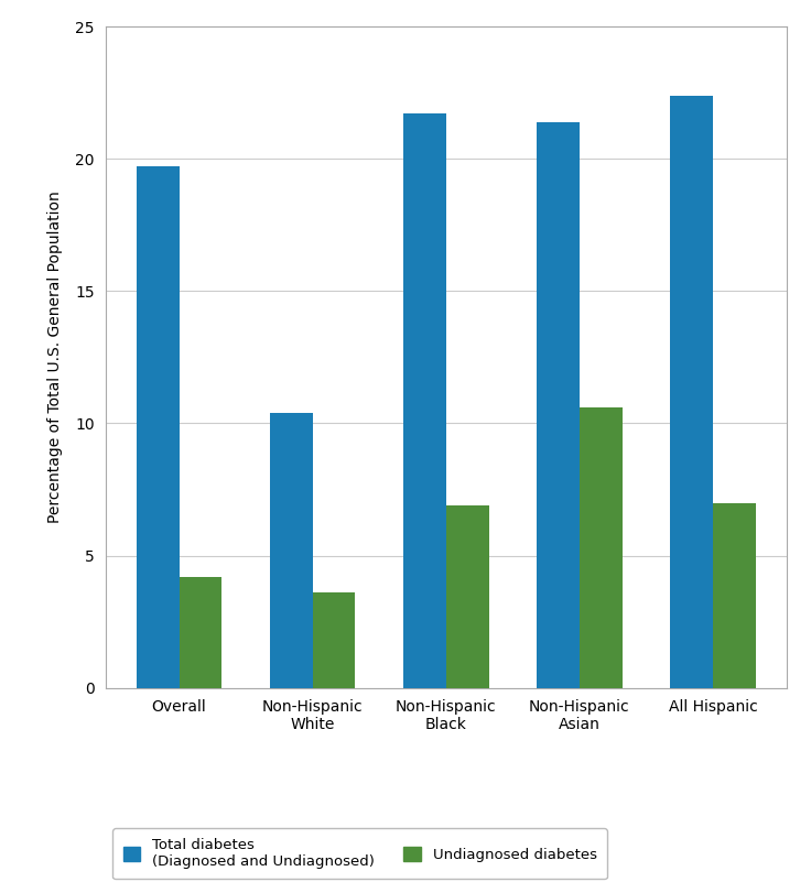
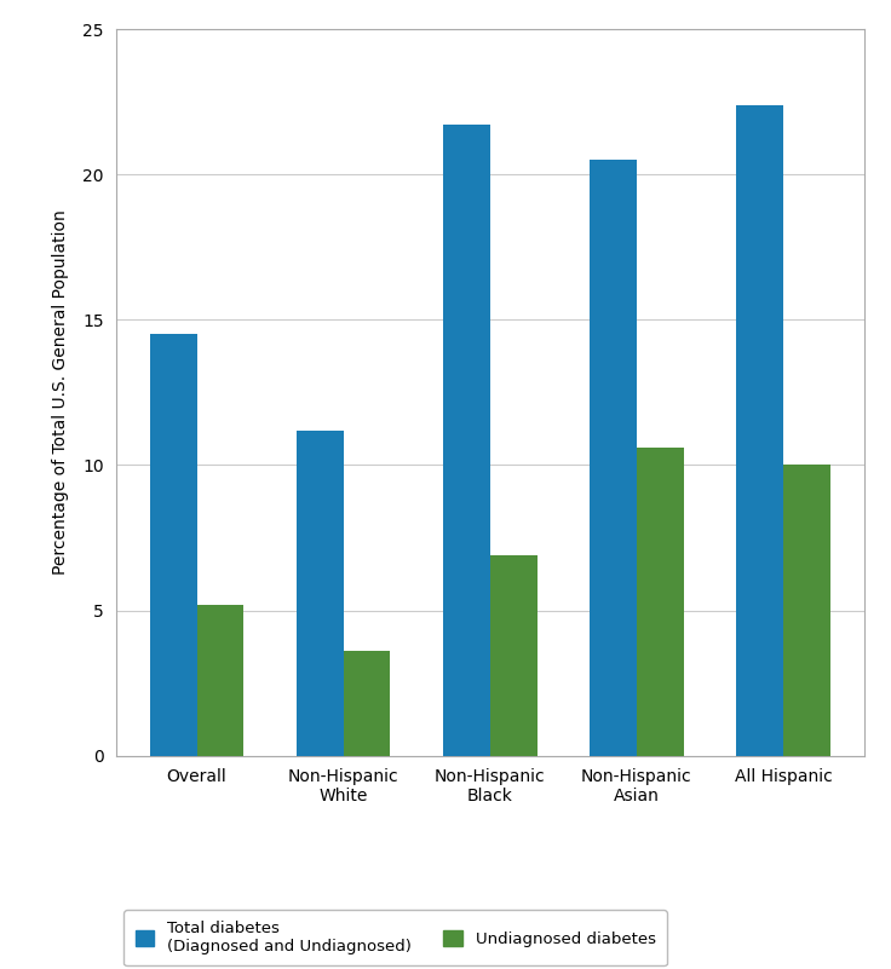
Total diabetes (Diagnosed and Undiagnosed)/Overall: 19.7 -> 14.5
Undiagnosed diabetes/Overall: 4.2 -> 5.2
Total diabetes (Diagnosed and Undiagnosed)/Non-Hispanic White: 10.4 -> 11.2
Total diabetes (Diagnosed and Undiagnosed)/Non-Hispanic Asian: 21.4 -> 20.5
Undiagnosed diabetes/All Hispanic: 7.0 -> 10.0
